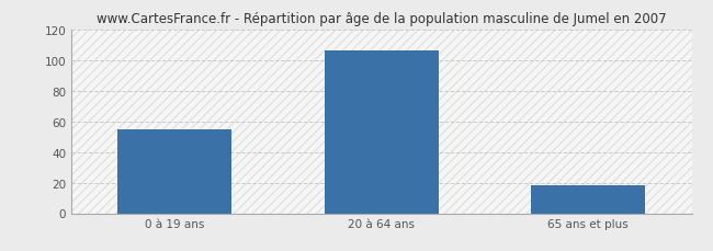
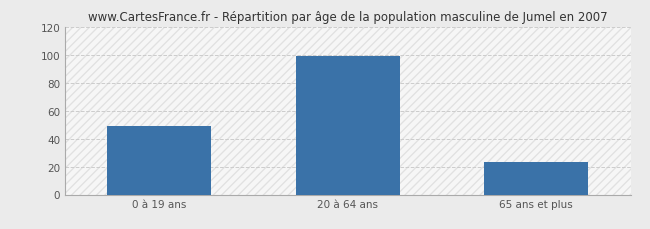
0 à 19 ans: 55 -> 49
20 à 64 ans: 106 -> 99
65 ans et plus: 18 -> 23
